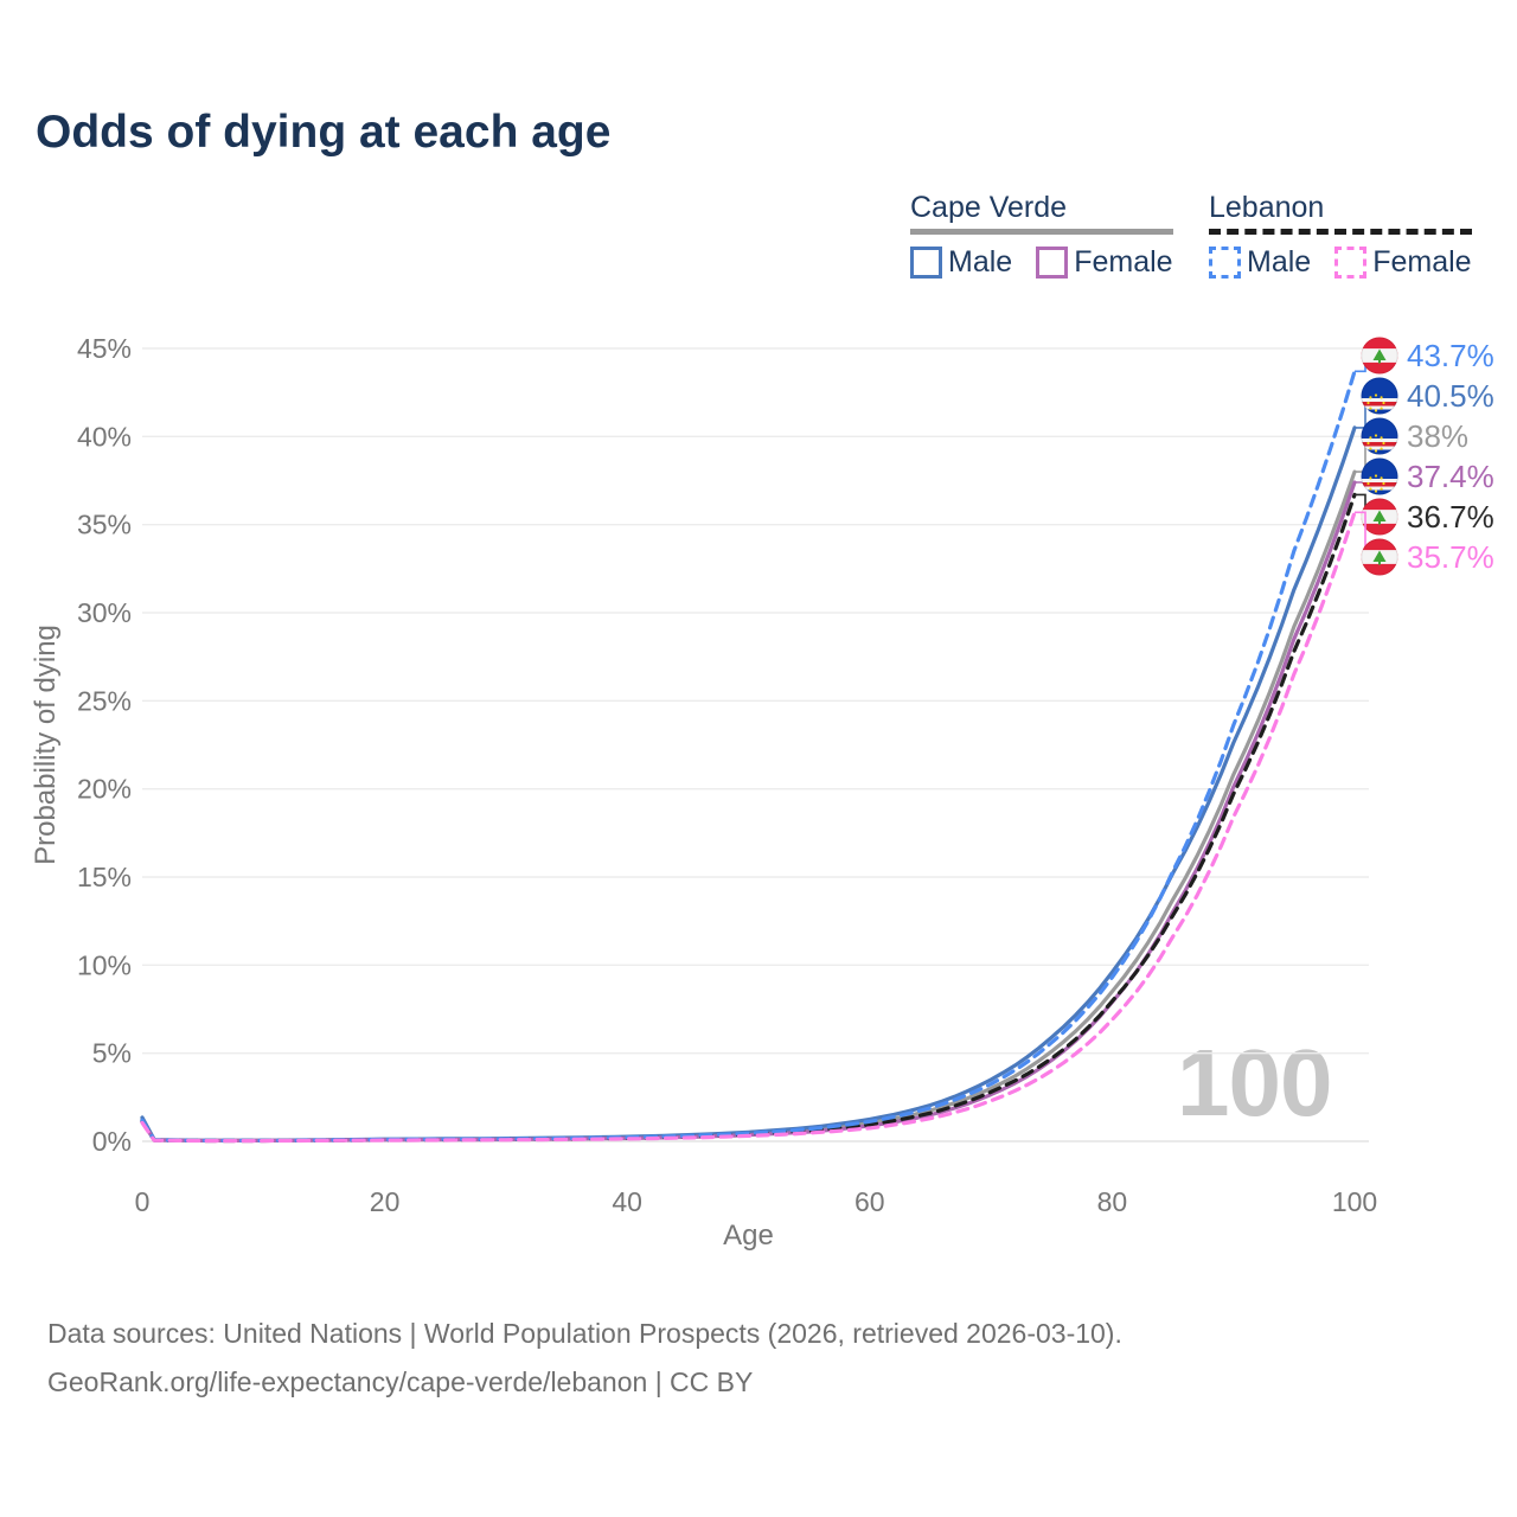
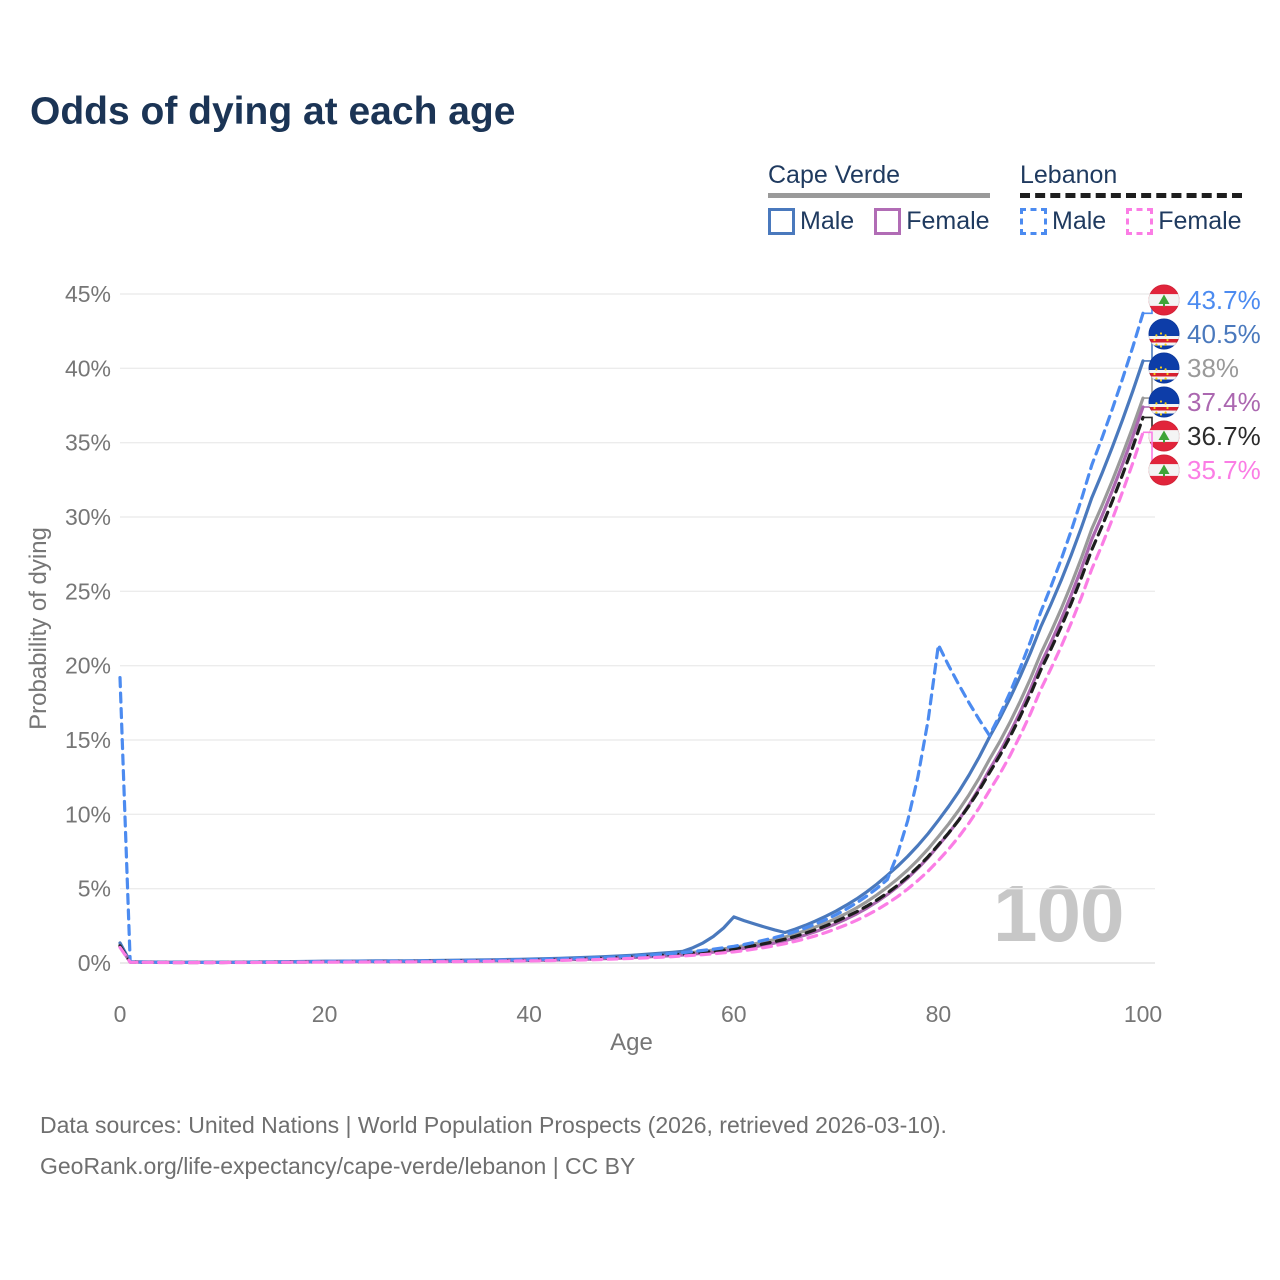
Lebanon Male/0: 1.2% -> 19.2%
Cape Verde Male/60: 1.2% -> 3.1%
Lebanon Male/80: 9.3% -> 21.4%
